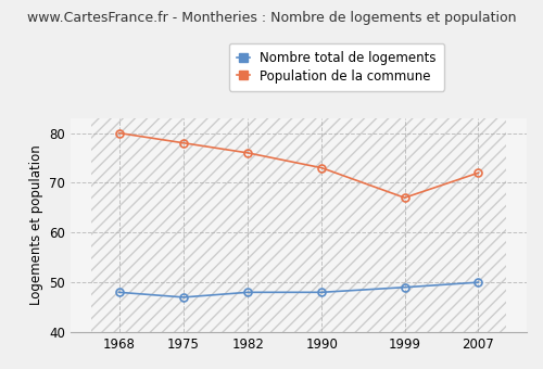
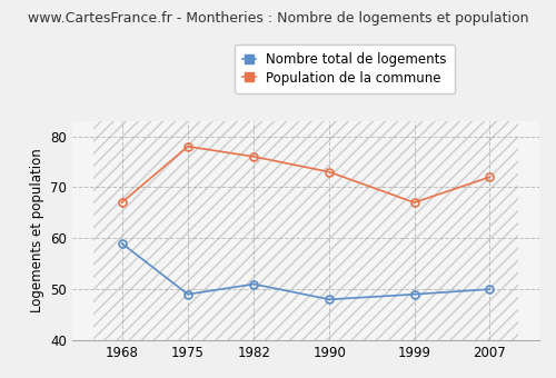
Nombre total de logements/1968: 48 -> 59
Population de la commune/1968: 80 -> 67
Nombre total de logements/1975: 47 -> 49
Nombre total de logements/1982: 48 -> 51
